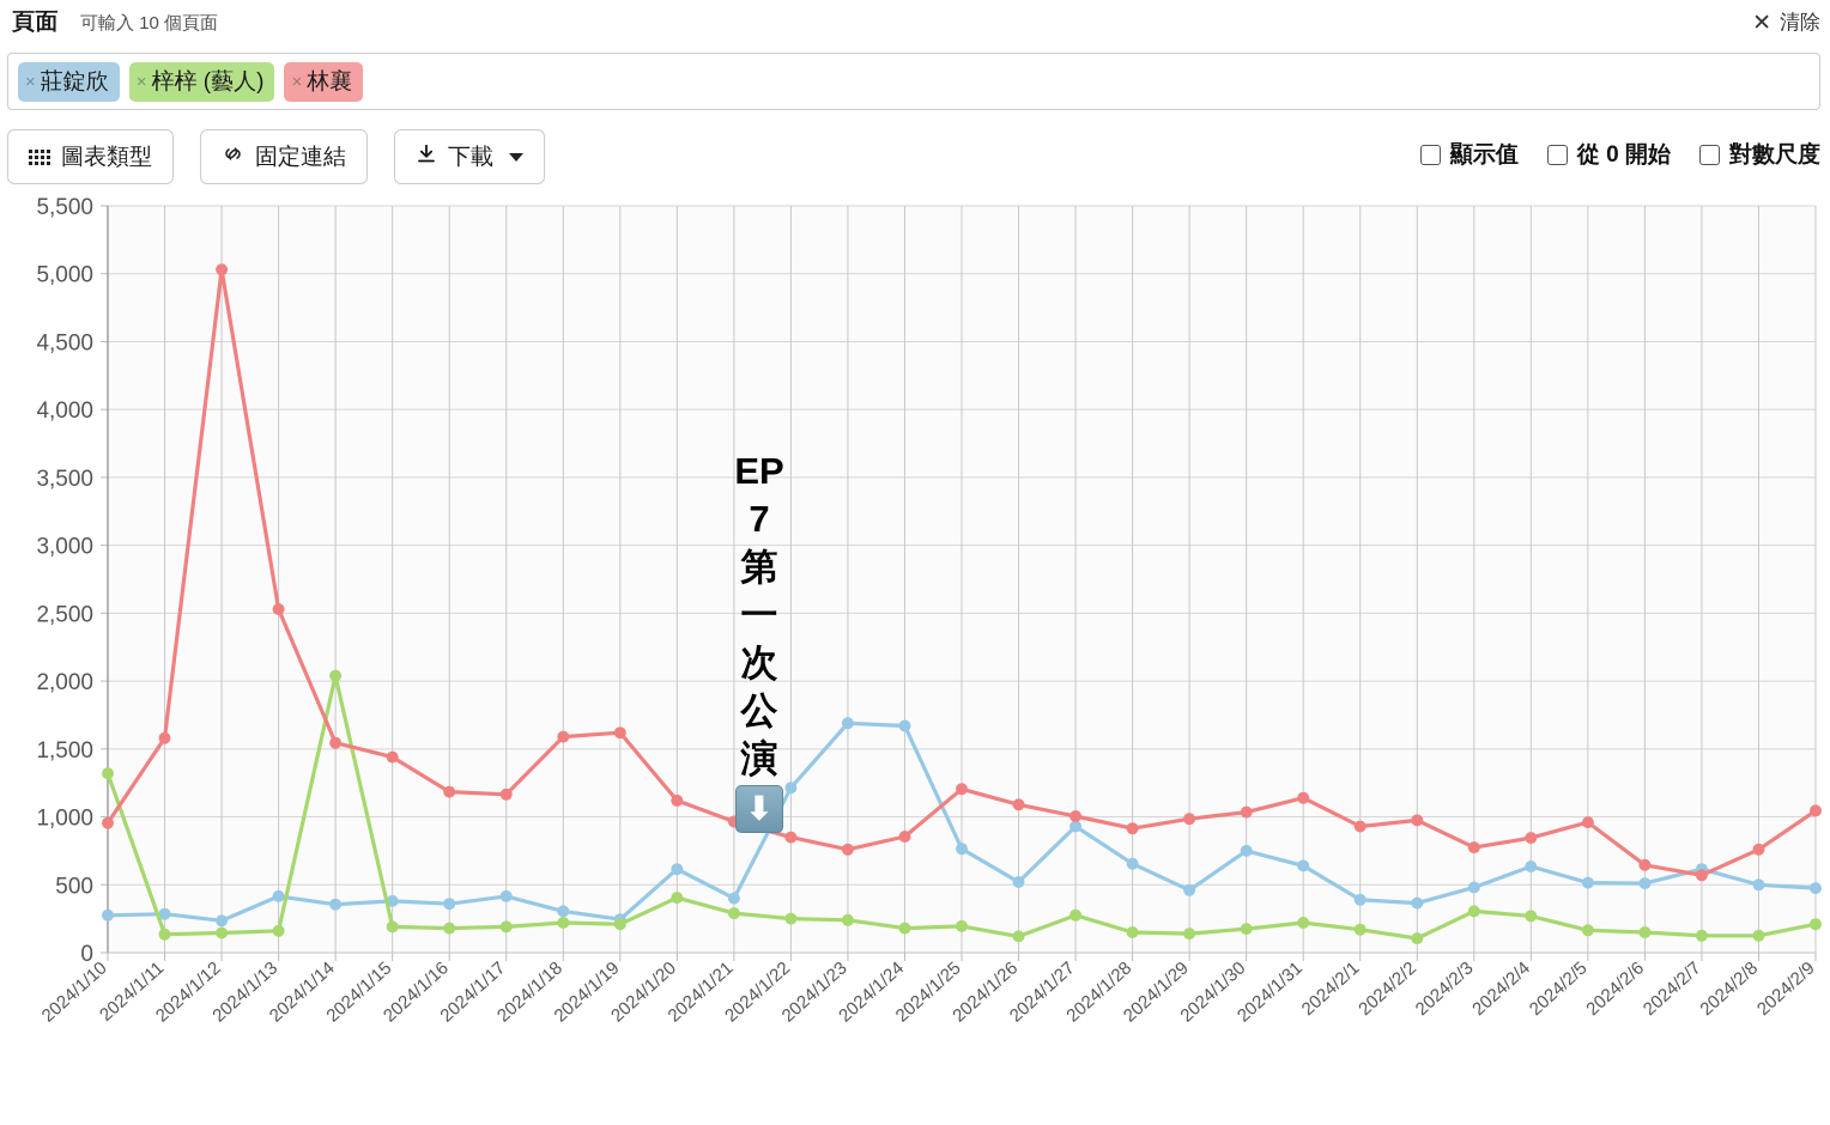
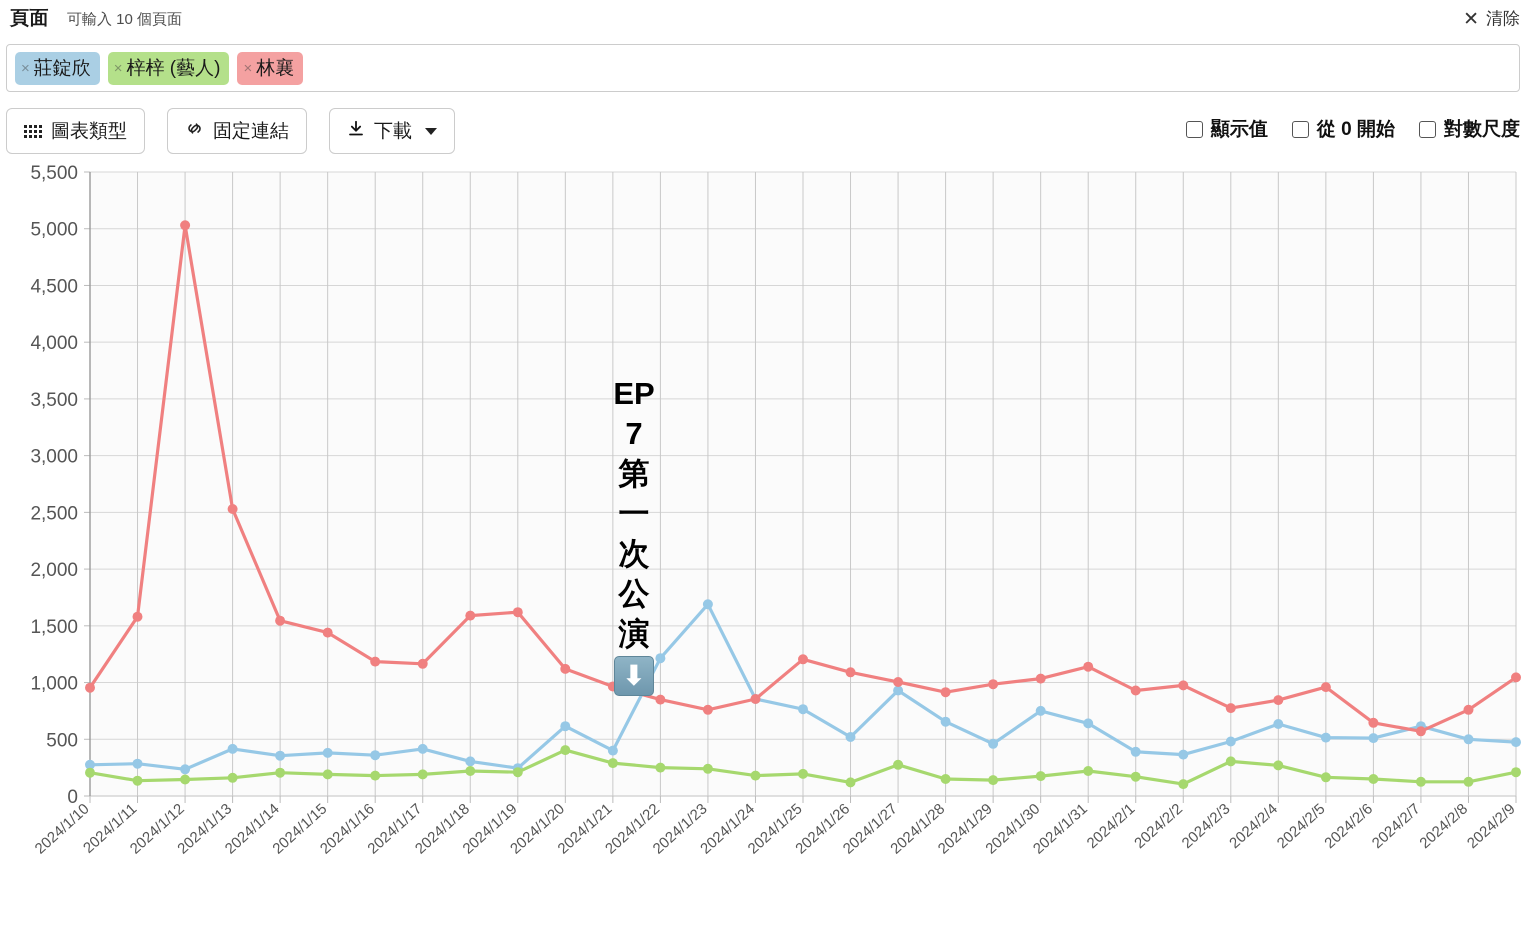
梓梓 (藝人)/2024/1/10: 1320 -> 200
梓梓 (藝人)/2024/1/14: 2040 -> 200
莊錠欣/2024/1/24: 1670 -> 860
